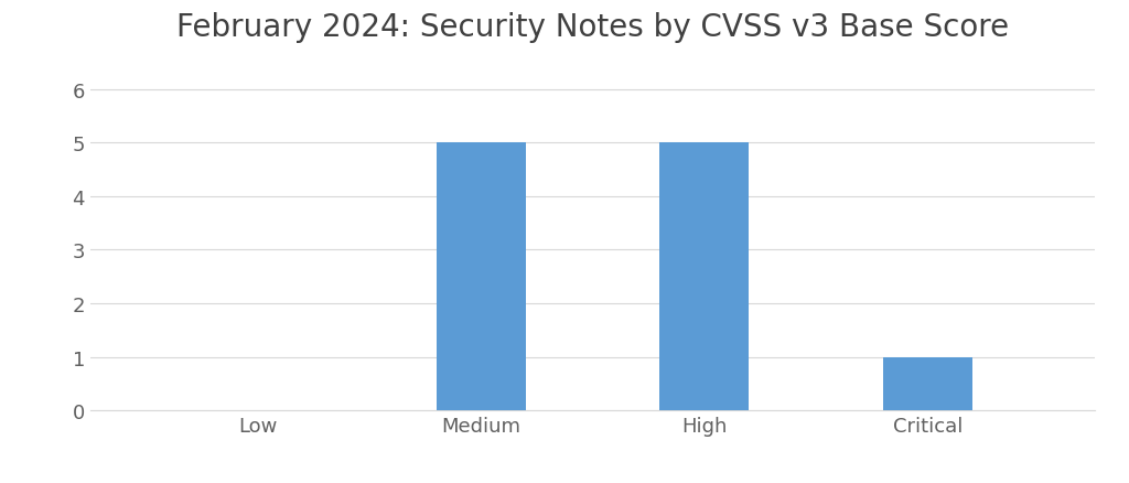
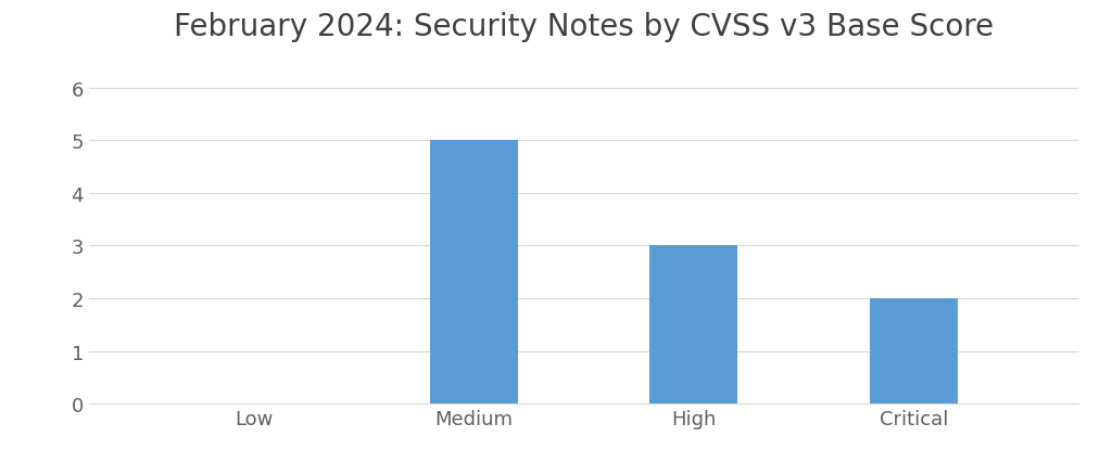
High: 5 -> 3
Critical: 1 -> 2
